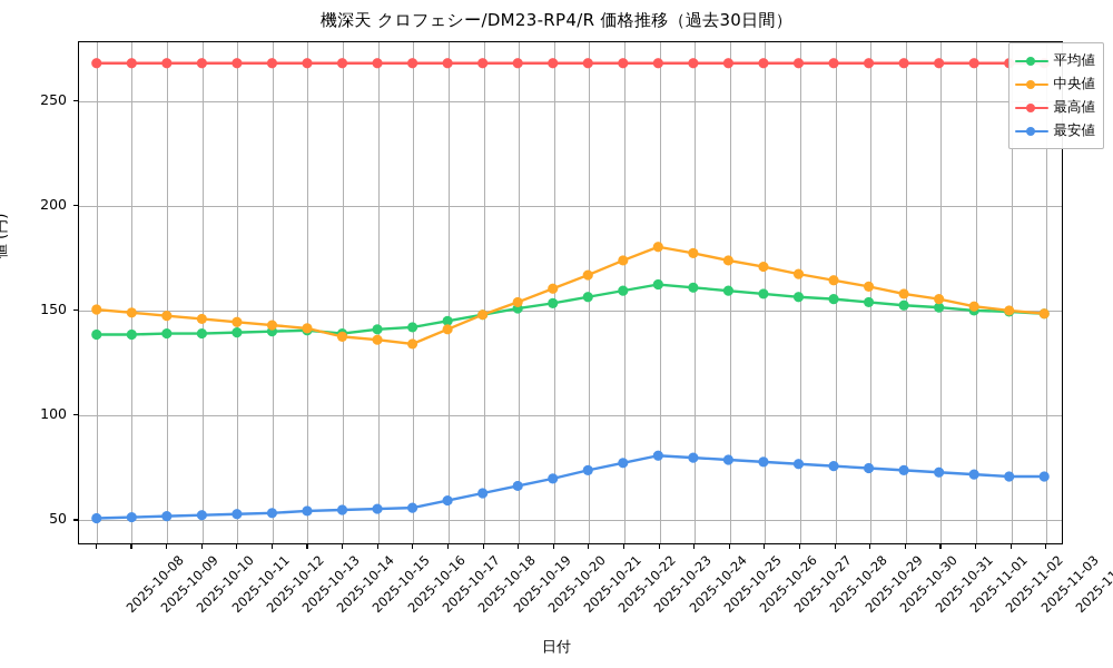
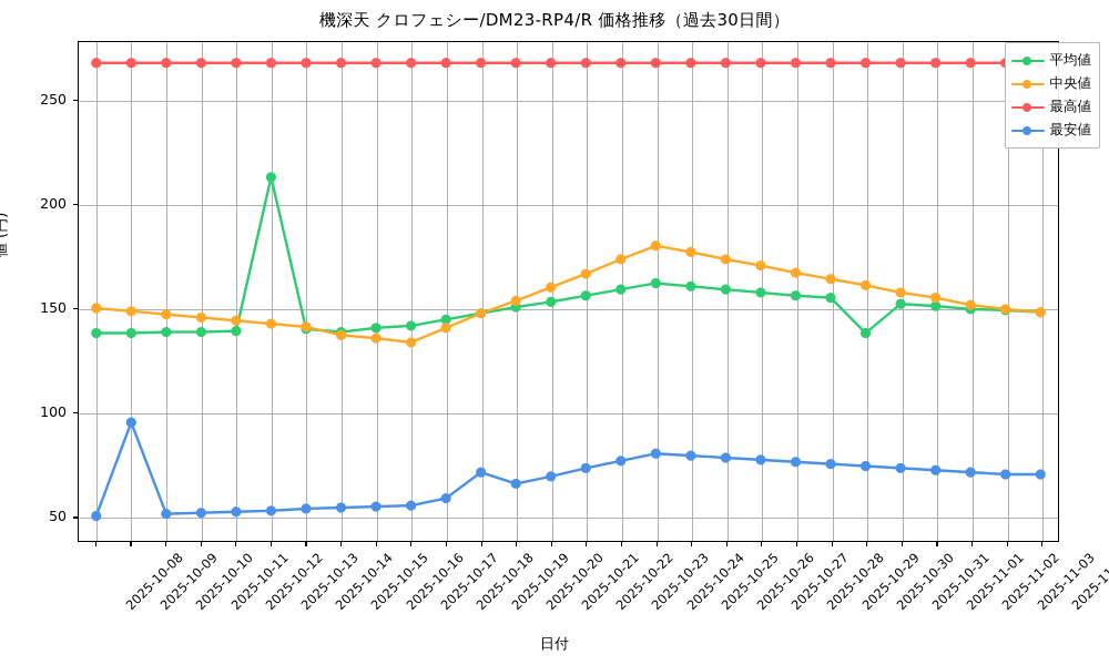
最安値/2025-10-09: 50 -> 95
平均値/2025-10-13: 140 -> 213
最安値/2025-10-19: 62 -> 71
平均値/2025-10-30: 154 -> 138
